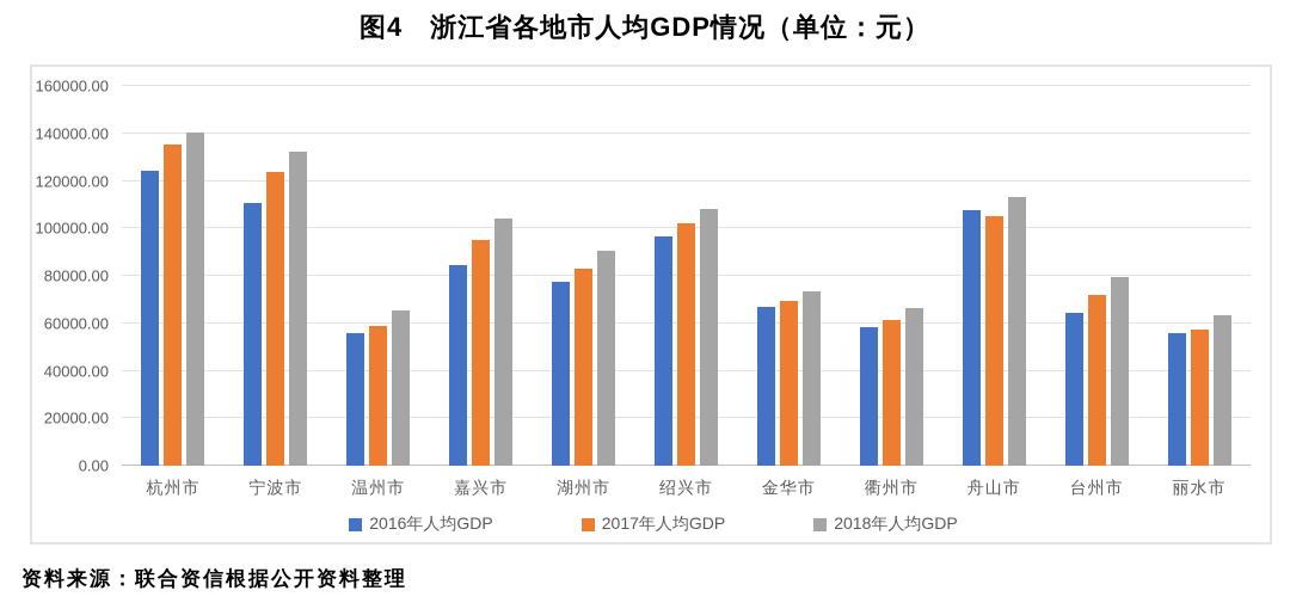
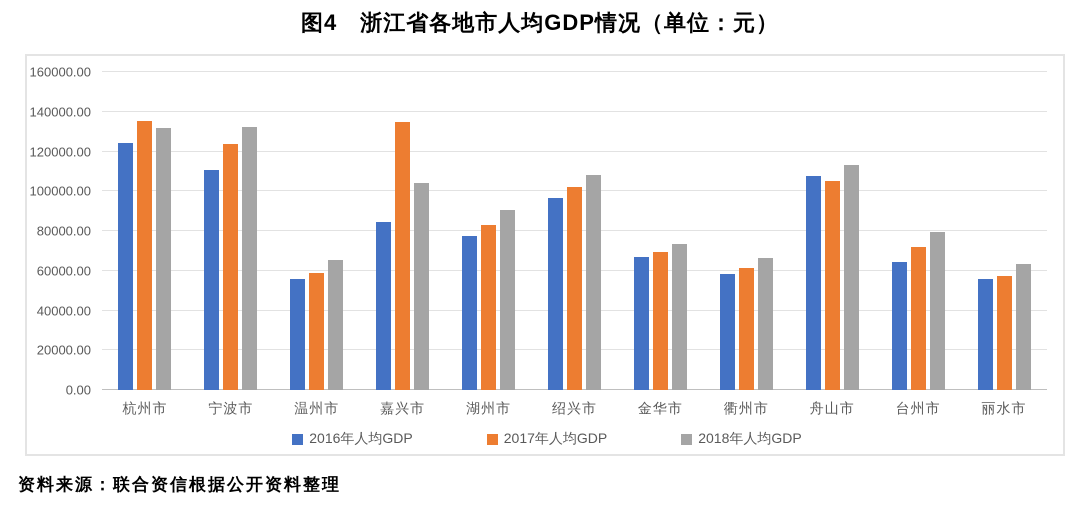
2018年人均GDP/杭州市: 140000 -> 132000
2017年人均GDP/嘉兴市: 95000 -> 135000
